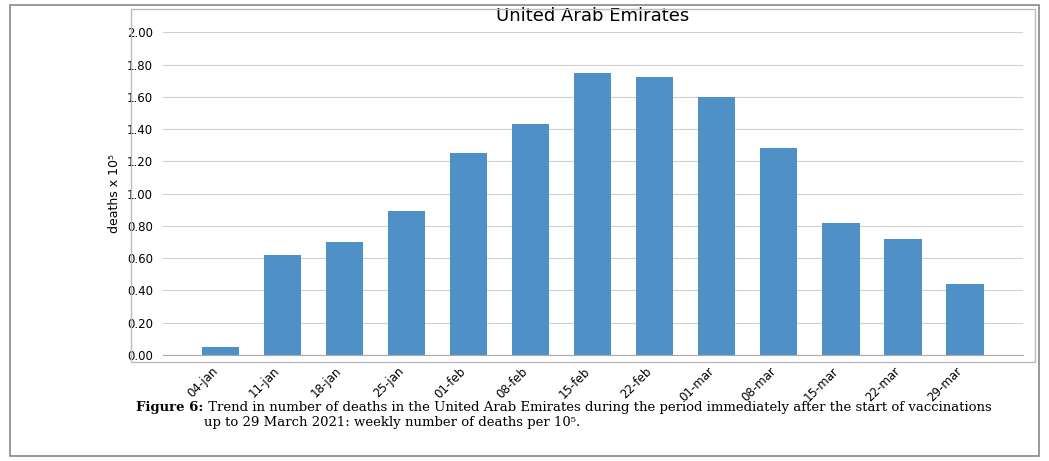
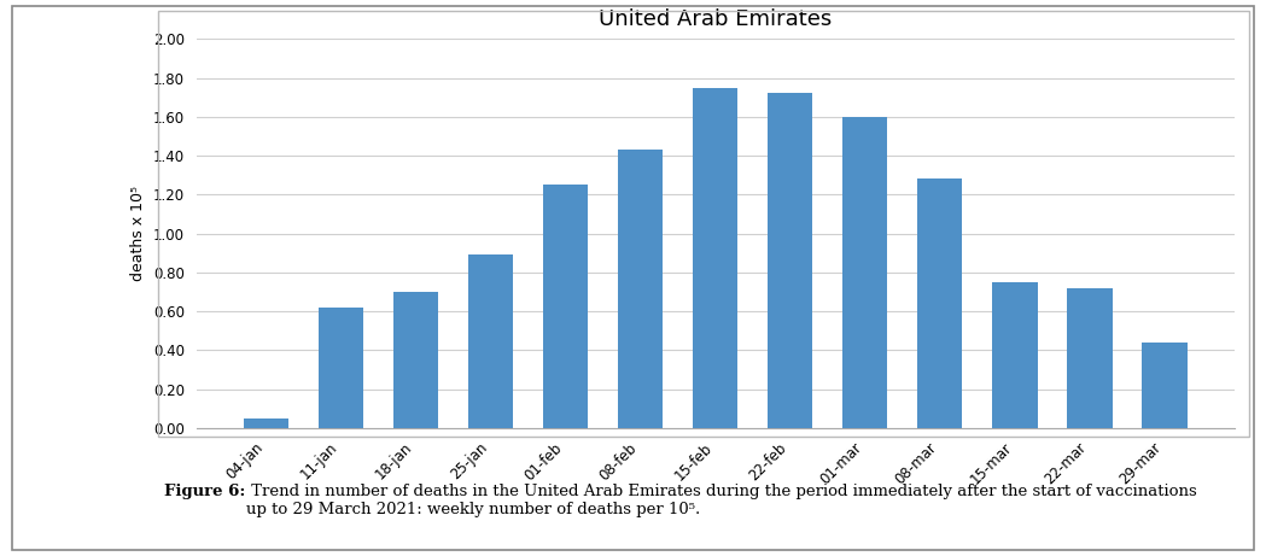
15-mar: 0.82 -> 0.75
